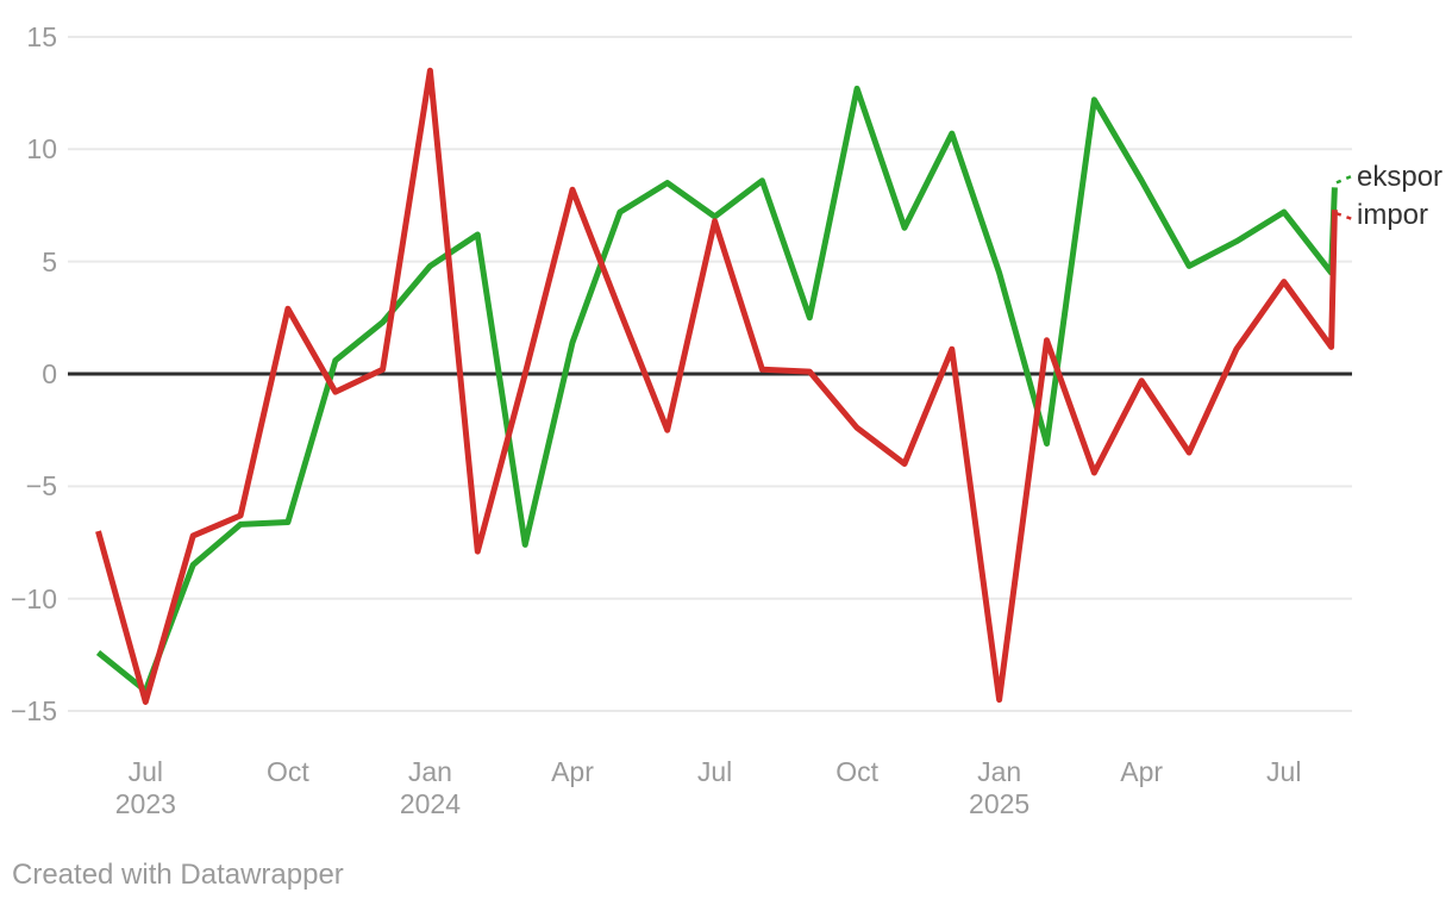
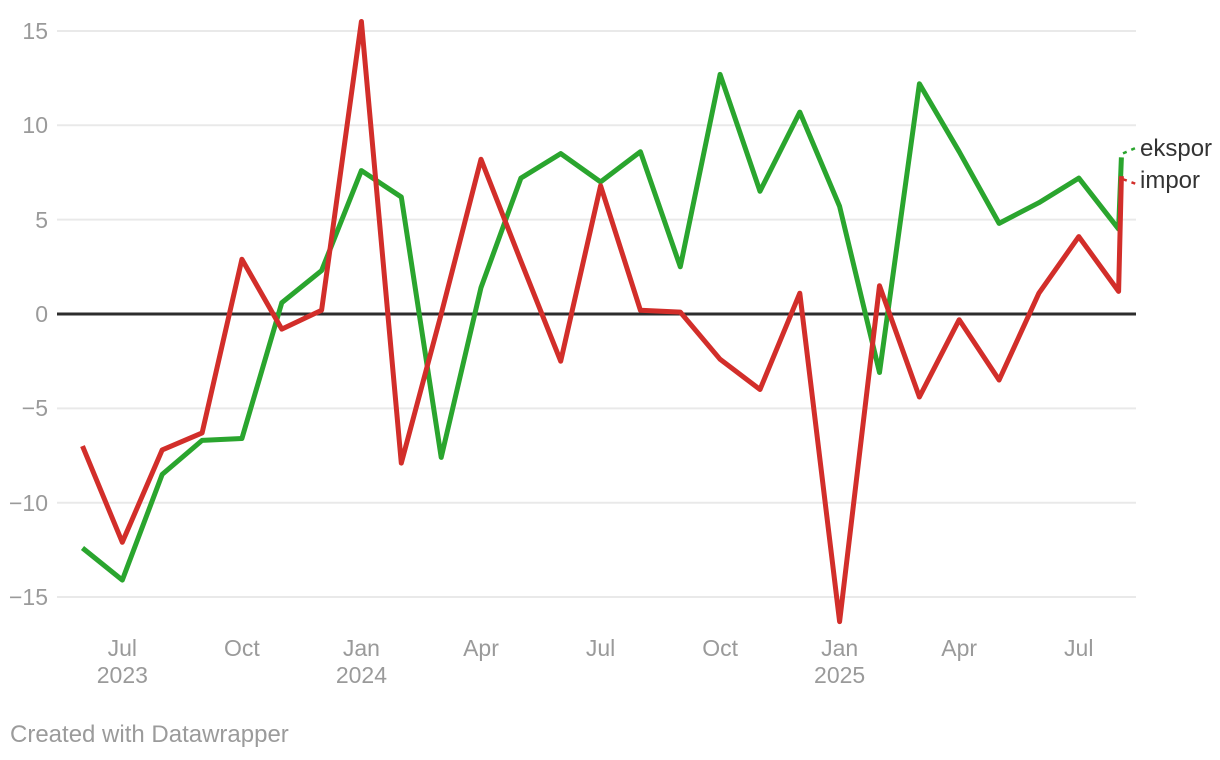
impor/Jul 2023: -14.6 -> -12.1
ekspor/Jan 2024: 4.8 -> 7.6
impor/Jan 2024: 13.5 -> 15.5
ekspor/Jan 2025: 4.5 -> 5.7
impor/Jan 2025: -14.5 -> -16.3
